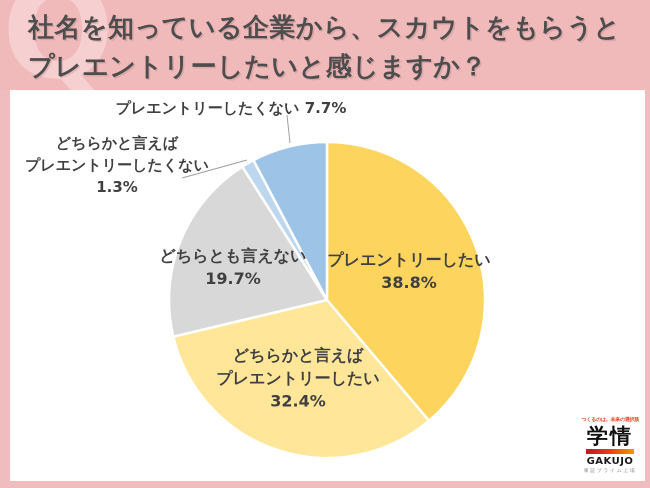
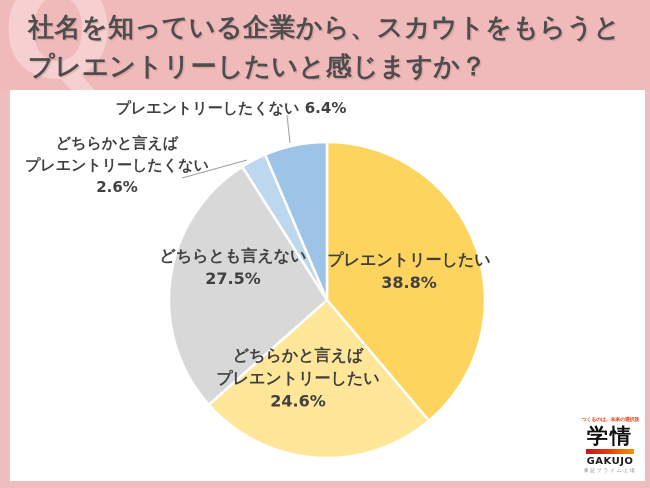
どちらかと言えばプレエントリーしたい: 32.4% -> 24.6%
どちらとも言えない: 19.7% -> 27.5%
どちらかと言えばプレエントリーしたくない: 1.3% -> 2.6%
プレエントリーしたくない: 7.7% -> 6.4%
